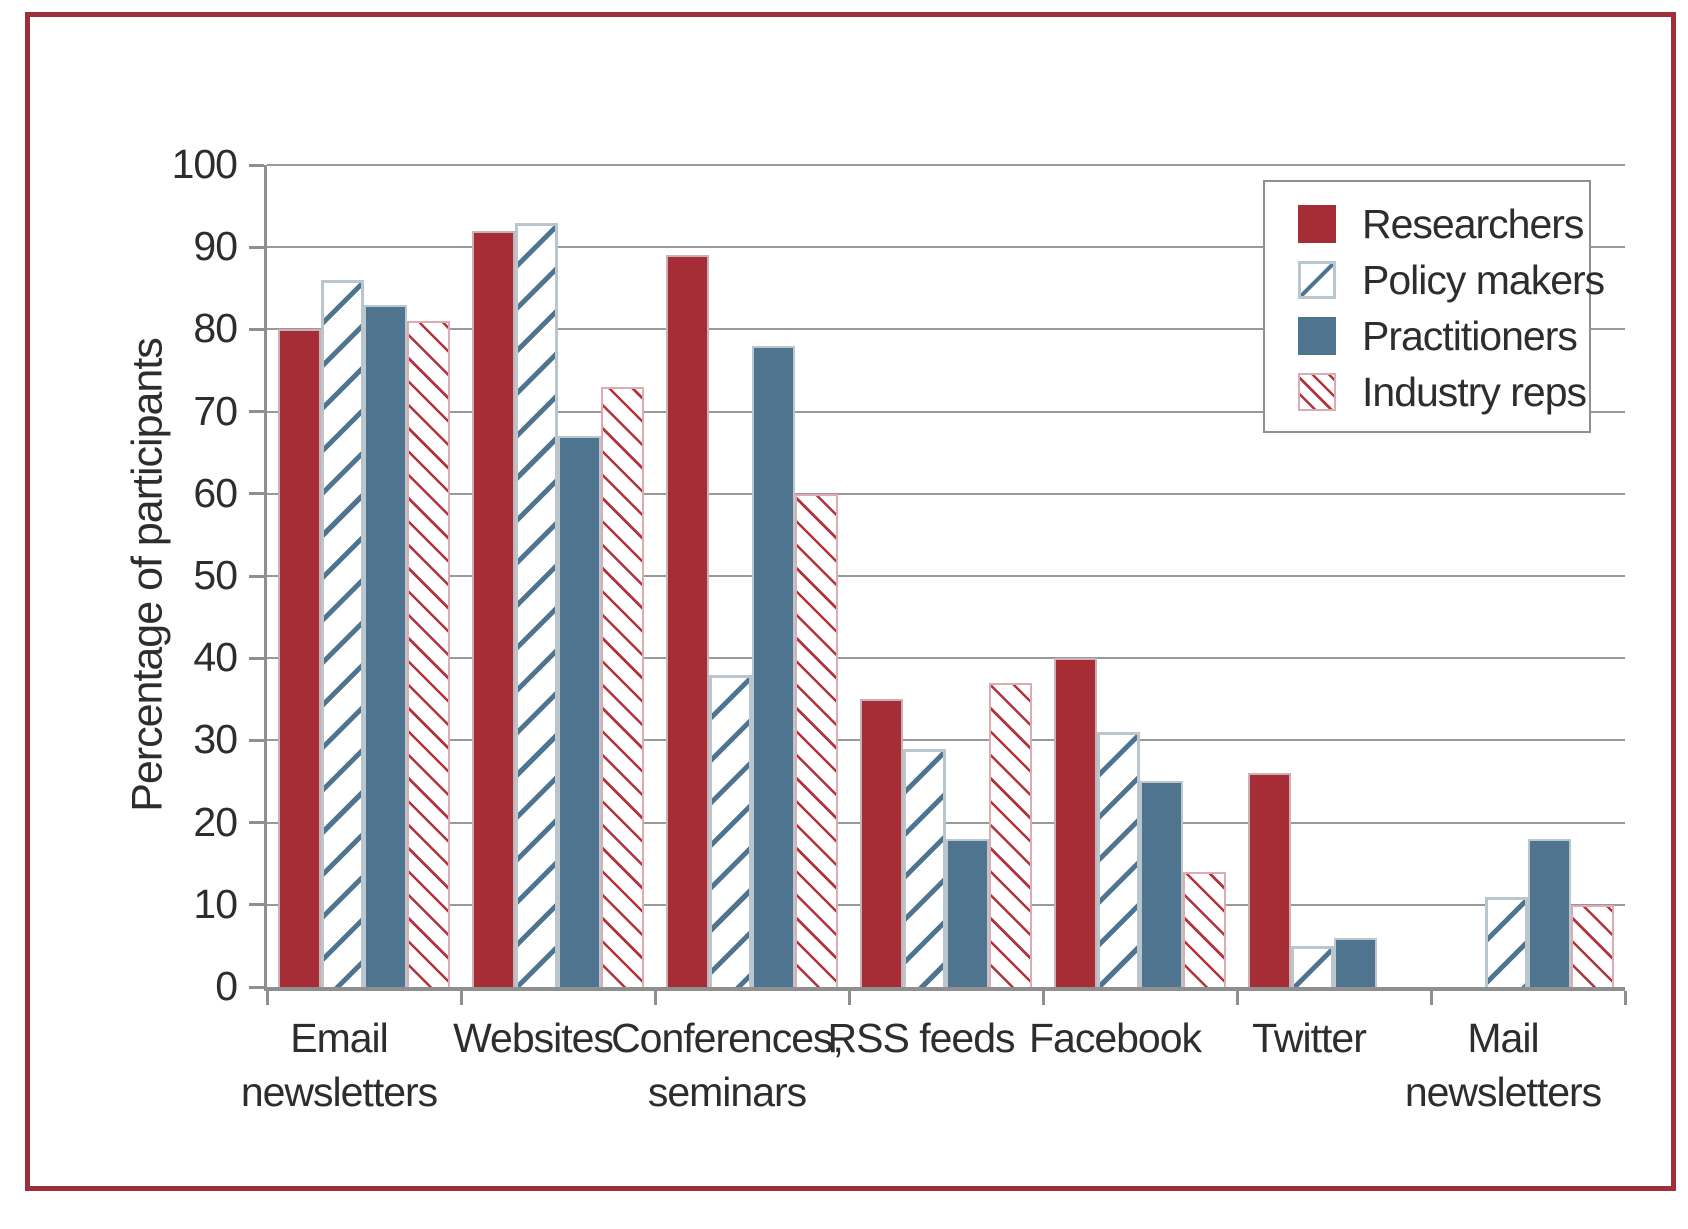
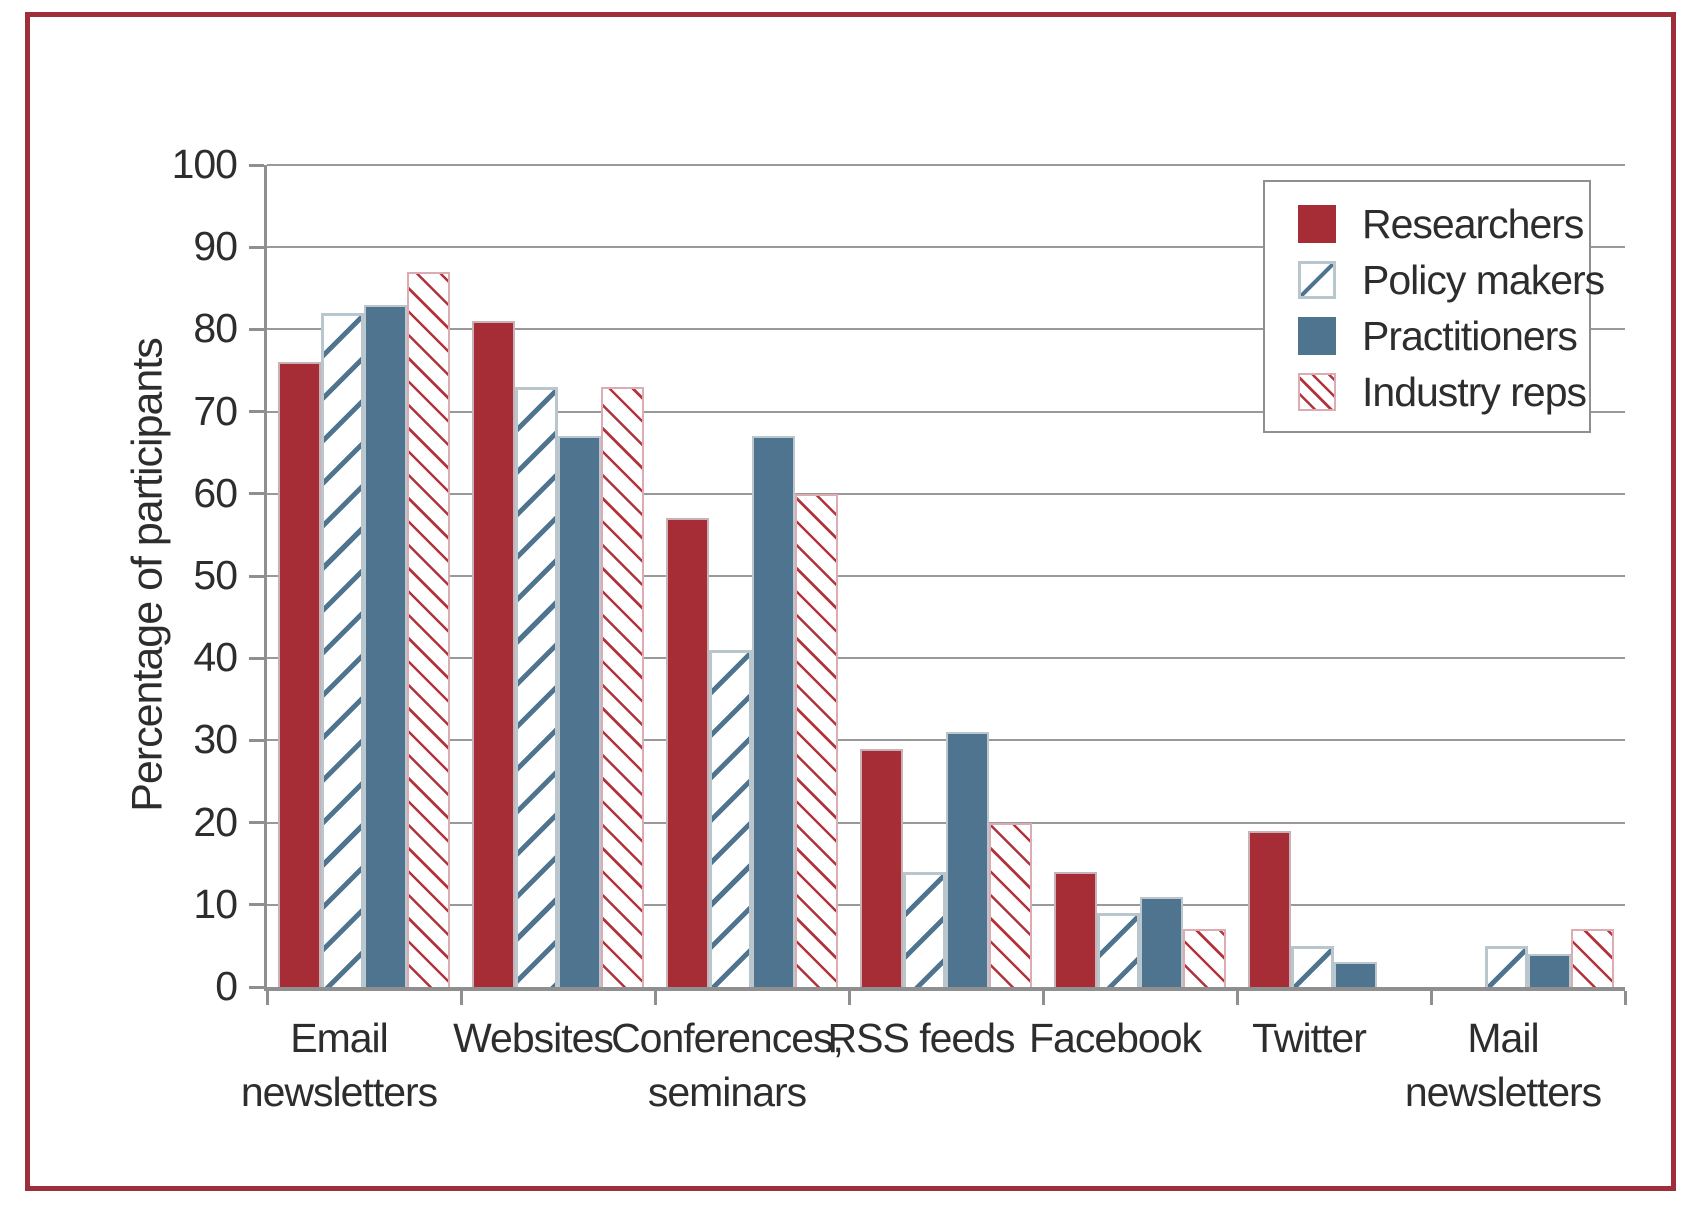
Researchers/Email newsletters: 80 -> 76
Policy makers/Email newsletters: 86 -> 82
Industry reps/Email newsletters: 81 -> 87
Researchers/Websites: 92 -> 81
Policy makers/Websites: 93 -> 73
Researchers/Conferences, seminars: 89 -> 57
Policy makers/Conferences, seminars: 38 -> 41
Practitioners/Conferences, seminars: 78 -> 67
Researchers/RSS feeds: 35 -> 29
Policy makers/RSS feeds: 29 -> 14
Practitioners/RSS feeds: 18 -> 31
Industry reps/RSS feeds: 37 -> 20
Researchers/Facebook: 40 -> 14
Policy makers/Facebook: 31 -> 9
Practitioners/Facebook: 25 -> 11
Industry reps/Facebook: 14 -> 7
Researchers/Twitter: 26 -> 19
Practitioners/Twitter: 6 -> 3
Policy makers/Mail newsletters: 11 -> 5
Practitioners/Mail newsletters: 18 -> 4
Industry reps/Mail newsletters: 10 -> 7
